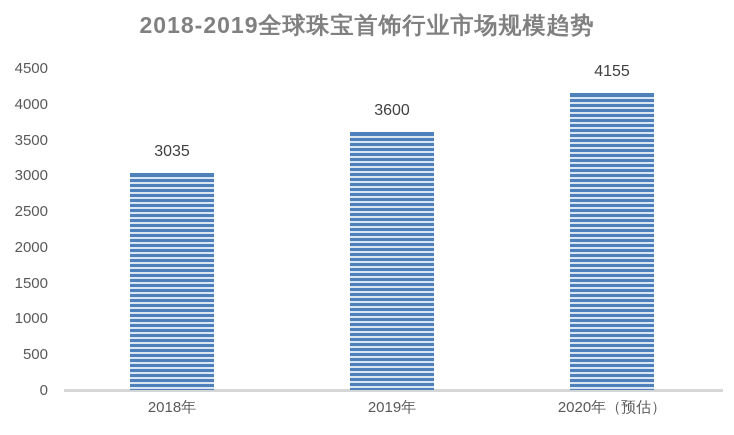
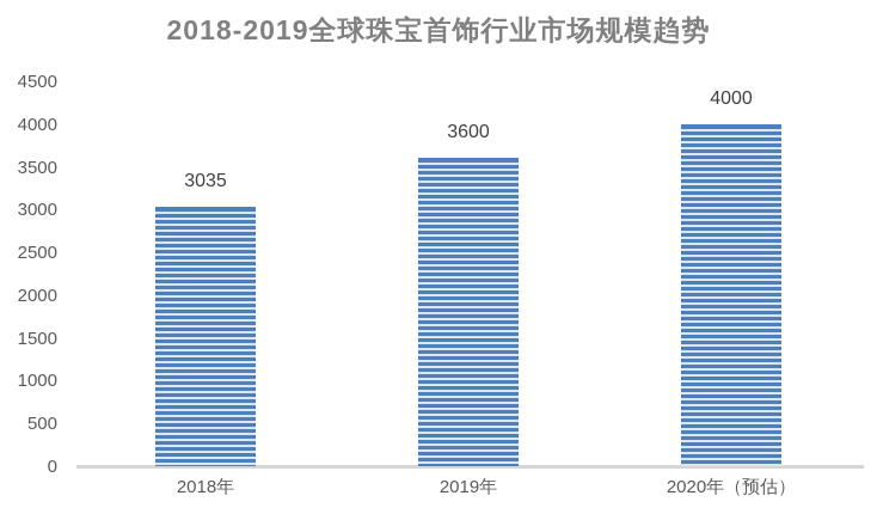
2020年（预估）: 4155 -> 4000
